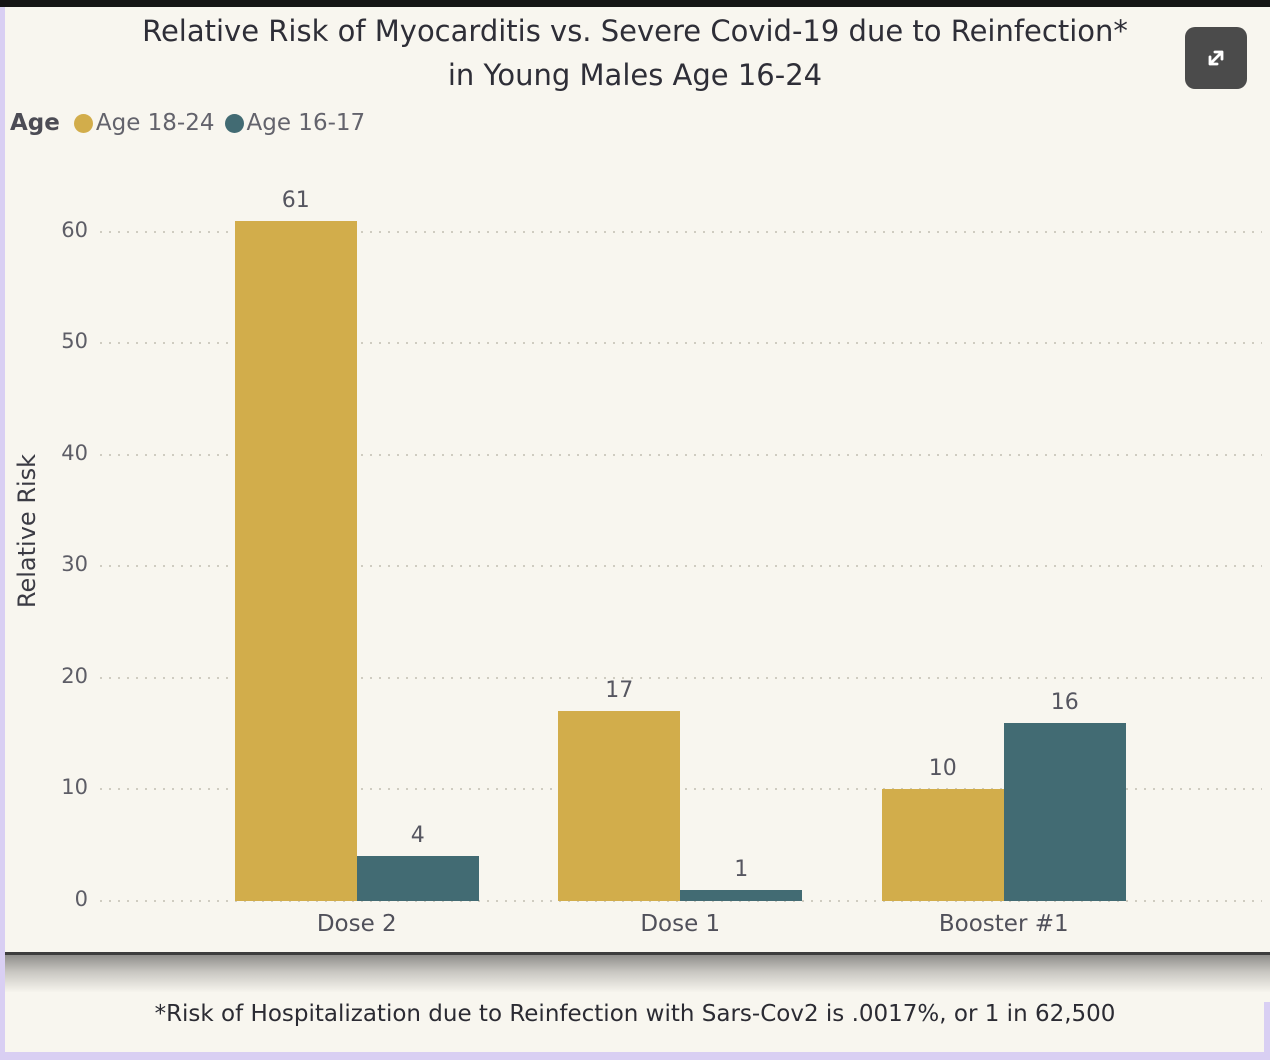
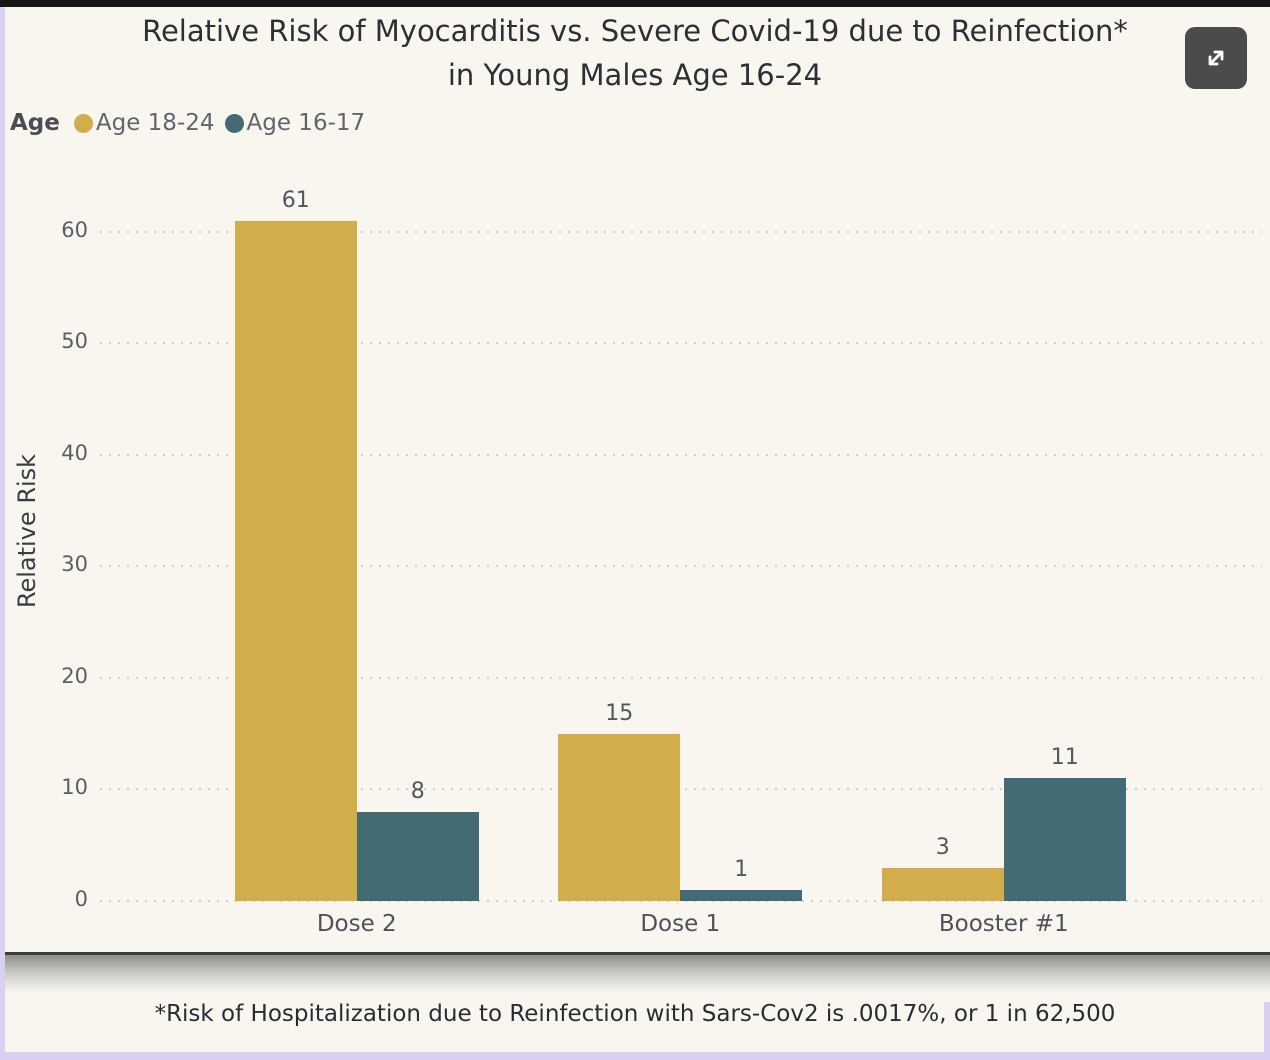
Age 16-17/Dose 2: 4 -> 8
Age 18-24/Dose 1: 17 -> 15
Age 18-24/Booster #1: 10 -> 3
Age 16-17/Booster #1: 16 -> 11
